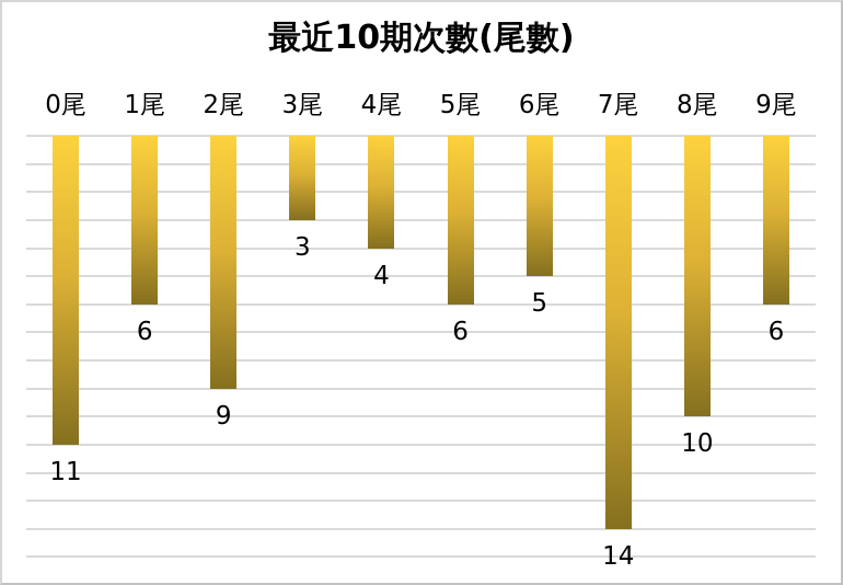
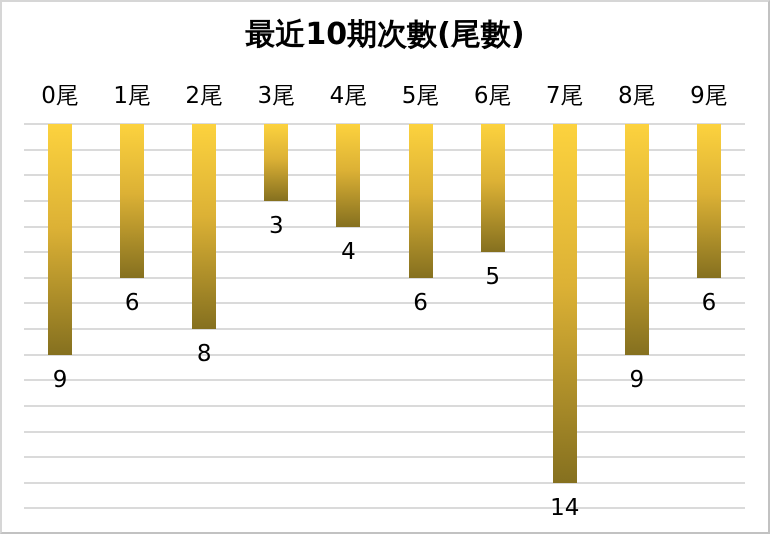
0尾: 11 -> 9
2尾: 9 -> 8
8尾: 10 -> 9
